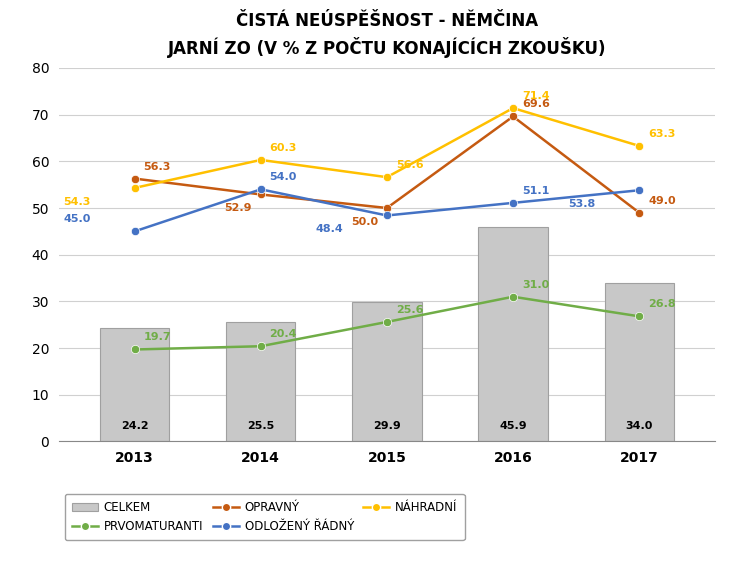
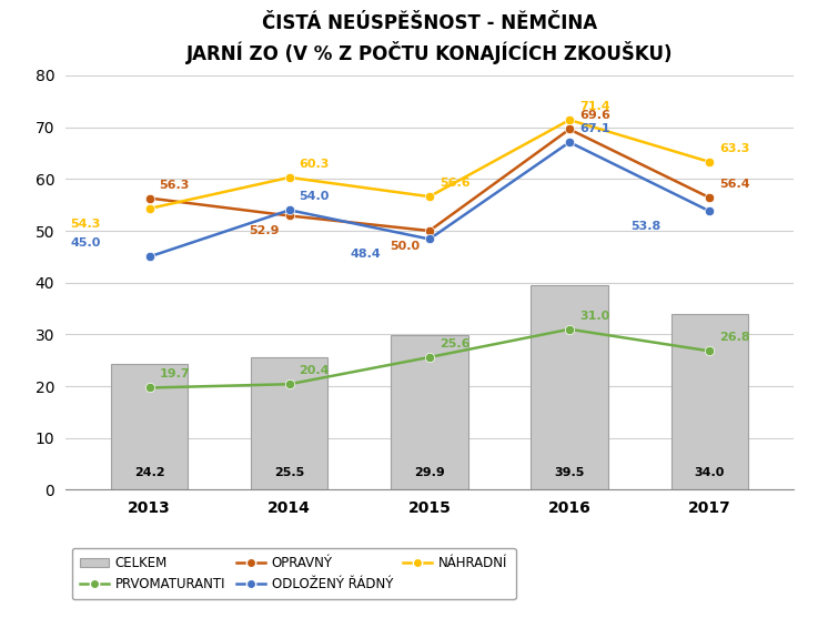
CELKEM/2016: 45.9 -> 39.5
ODLOŽENÝ ŘÁDNÝ/2016: 51.1 -> 67.1
OPRAVNÝ/2017: 49.0 -> 56.4
